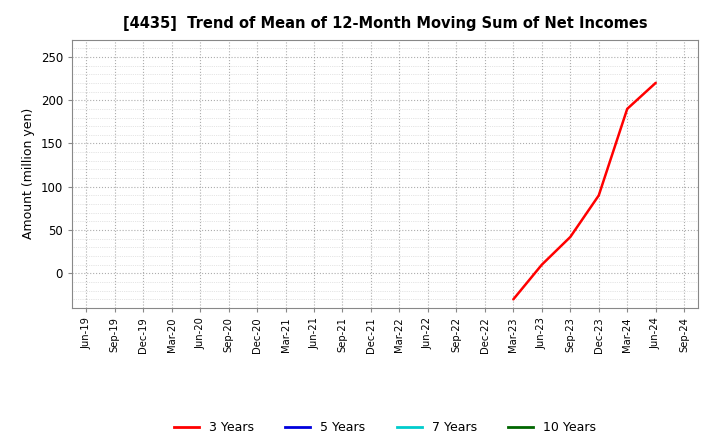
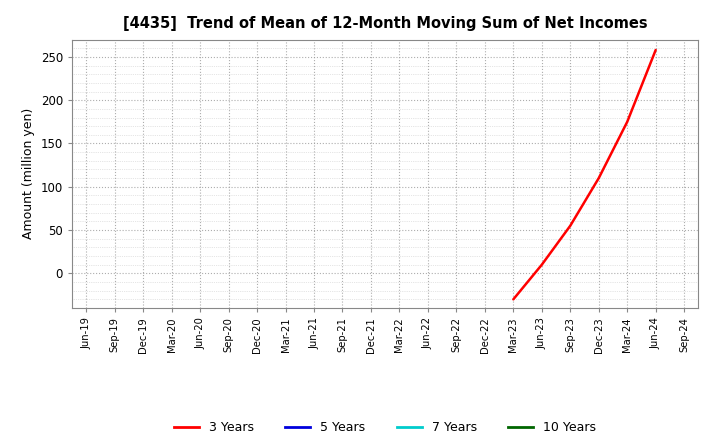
Sep-23: 42 -> 55
Dec-23: 90 -> 110
Mar-24: 190 -> 175
Jun-24: 220 -> 258
